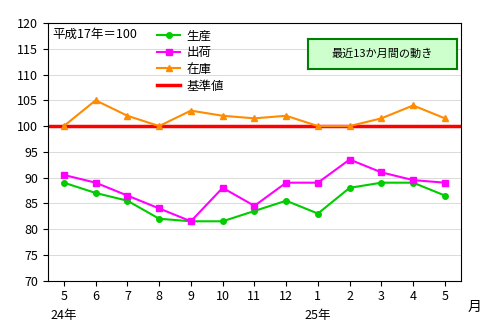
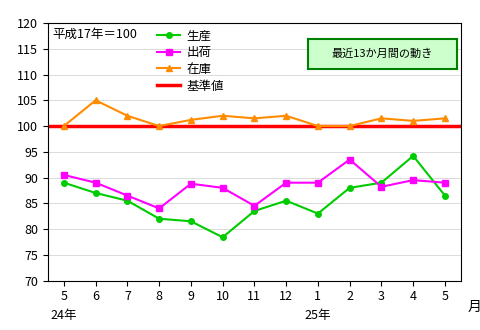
出荷/9: 81.5 -> 88.8
在庫/9: 103.0 -> 101.2
生産/10: 81.5 -> 78.4
出荷/3: 91.0 -> 88.2
生産/4: 89.0 -> 94.2
在庫/4: 104.0 -> 101.0
